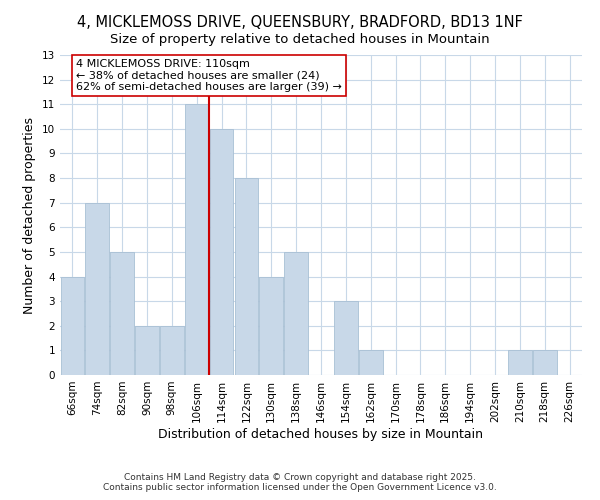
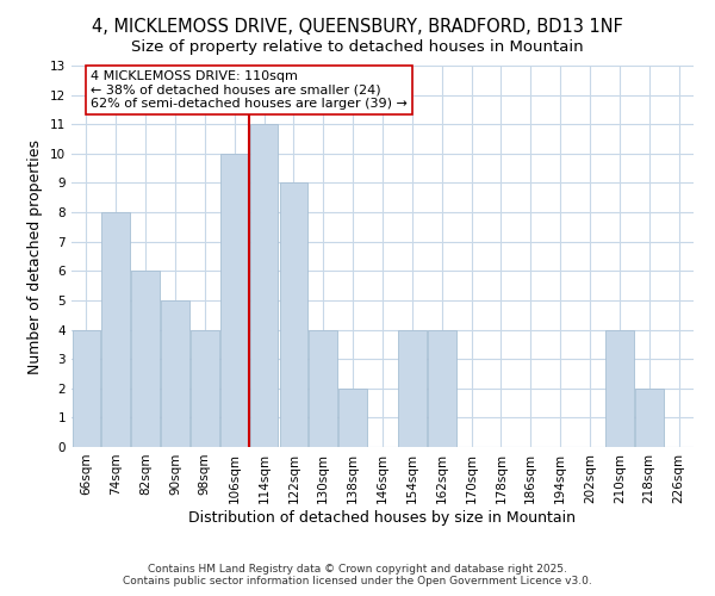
74sqm: 7 -> 8
82sqm: 5 -> 6
90sqm: 2 -> 5
98sqm: 2 -> 4
106sqm: 11 -> 10
114sqm: 10 -> 11
122sqm: 8 -> 9
138sqm: 5 -> 2
154sqm: 3 -> 4
162sqm: 1 -> 4
210sqm: 1 -> 4
218sqm: 1 -> 2
